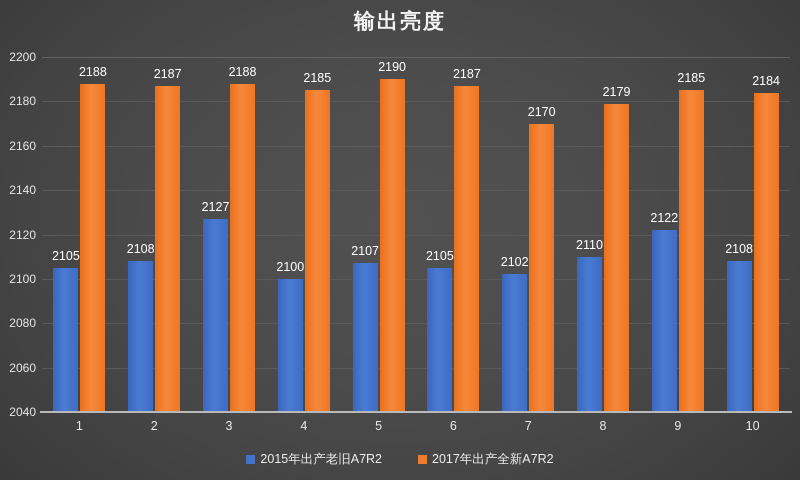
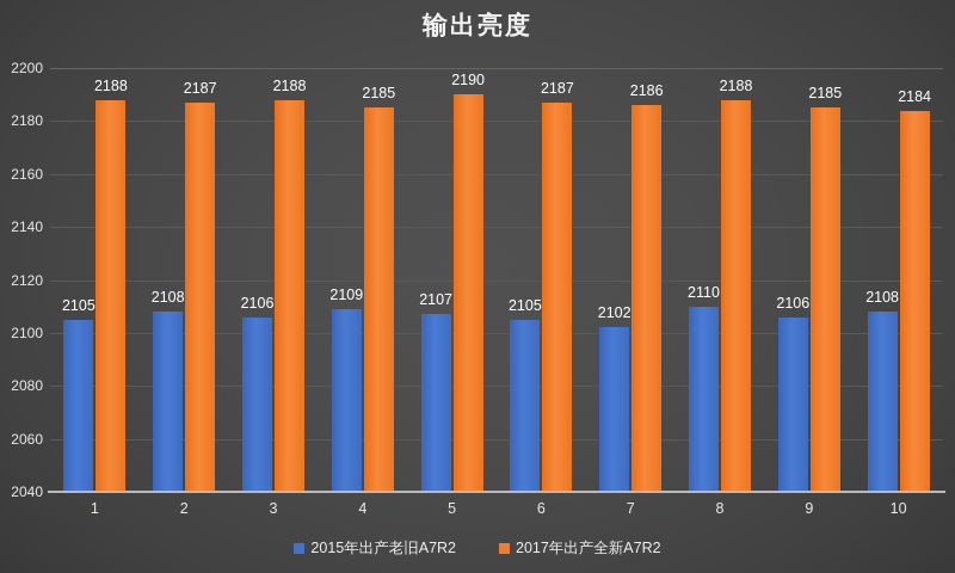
2015年出产老旧A7R2/3: 2127 -> 2106
2015年出产老旧A7R2/4: 2100 -> 2109
2017年出产全新A7R2/7: 2170 -> 2186
2017年出产全新A7R2/8: 2179 -> 2188
2015年出产老旧A7R2/9: 2122 -> 2106
